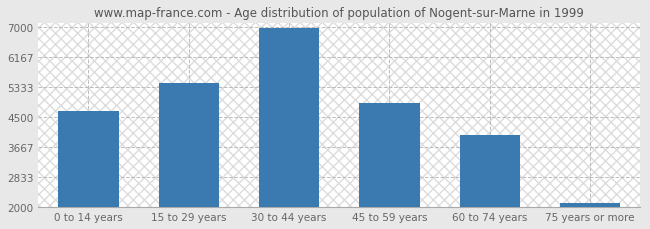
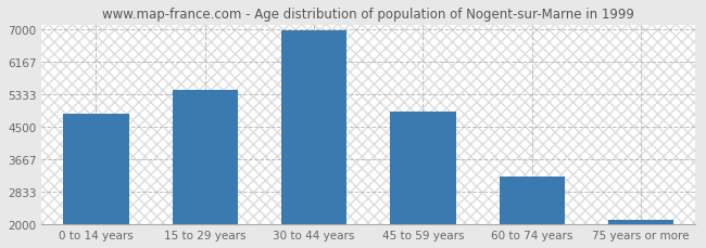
0 to 14 years: 4650 -> 4840
60 to 74 years: 4000 -> 3230
